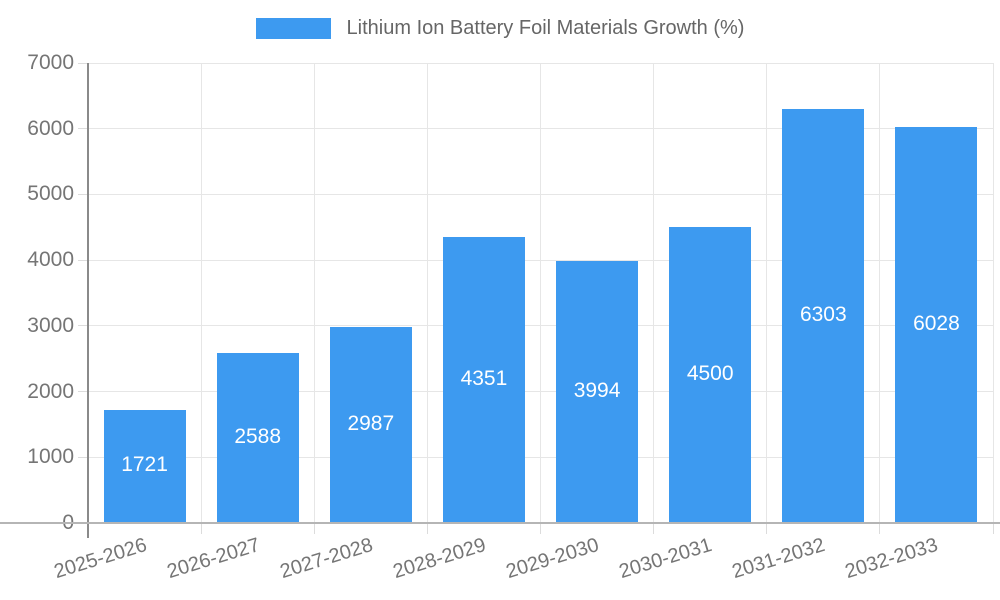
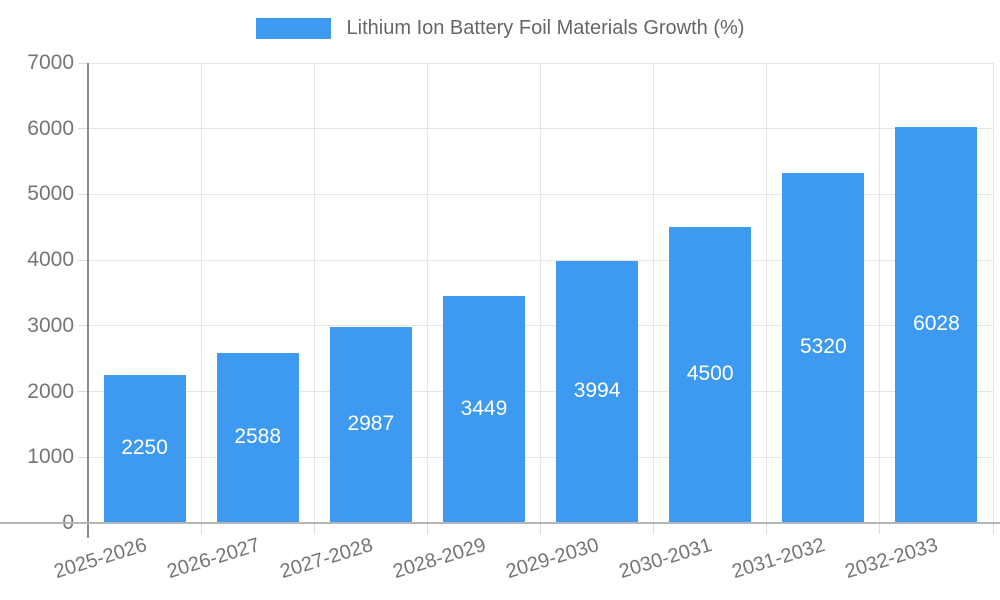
2025-2026: 1721 -> 2250
2028-2029: 4351 -> 3449
2031-2032: 6303 -> 5320
